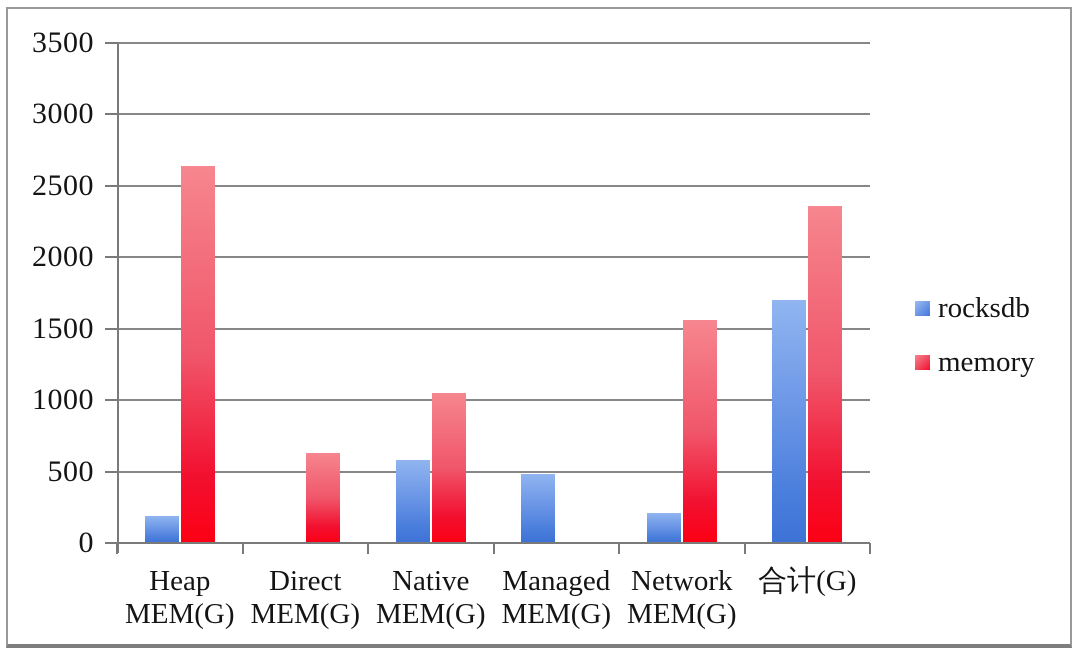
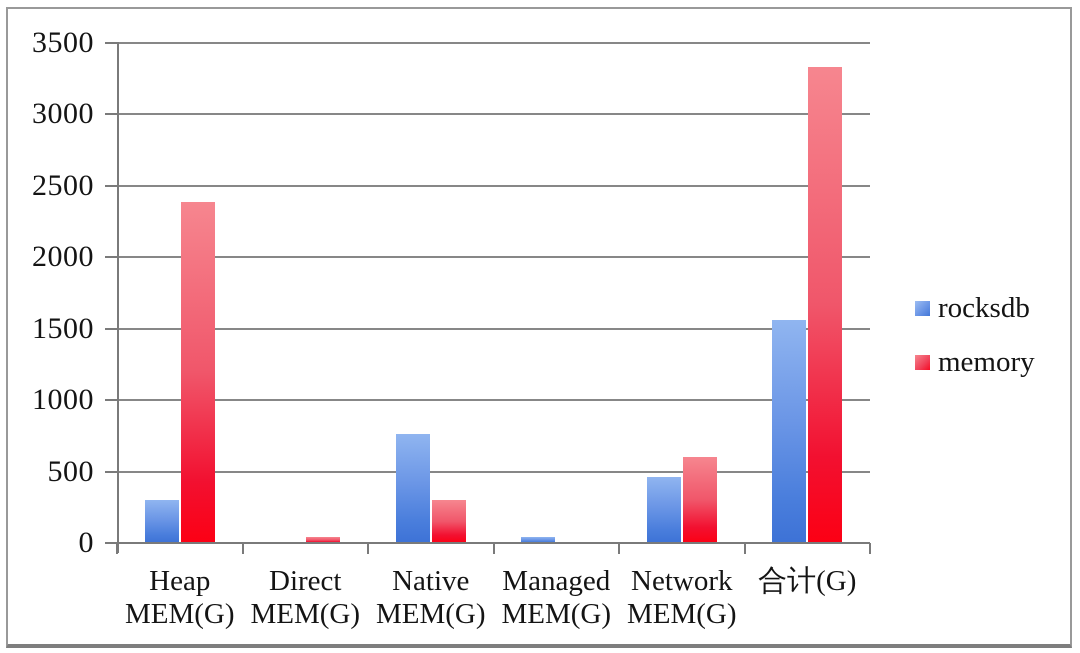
rocksdb/Heap MEM(G): 190 -> 300
memory/Heap MEM(G): 2640 -> 2390
memory/Direct MEM(G): 630 -> 40
rocksdb/Native MEM(G): 580 -> 760
memory/Native MEM(G): 1050 -> 300
rocksdb/Managed MEM(G): 480 -> 40
rocksdb/Network MEM(G): 210 -> 460
memory/Network MEM(G): 1560 -> 600
rocksdb/合计(G): 1700 -> 1560
memory/合计(G): 2360 -> 3330
